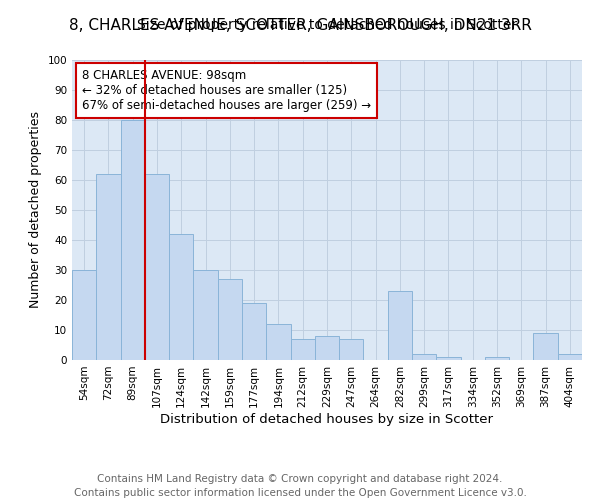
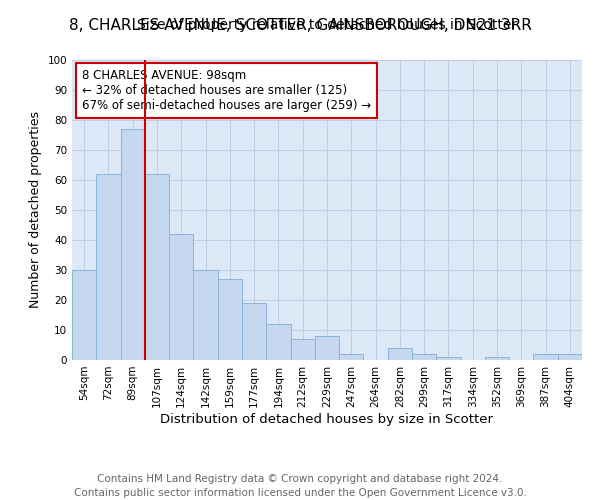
89sqm: 80 -> 77
247sqm: 7 -> 2
282sqm: 23 -> 4
387sqm: 9 -> 2
